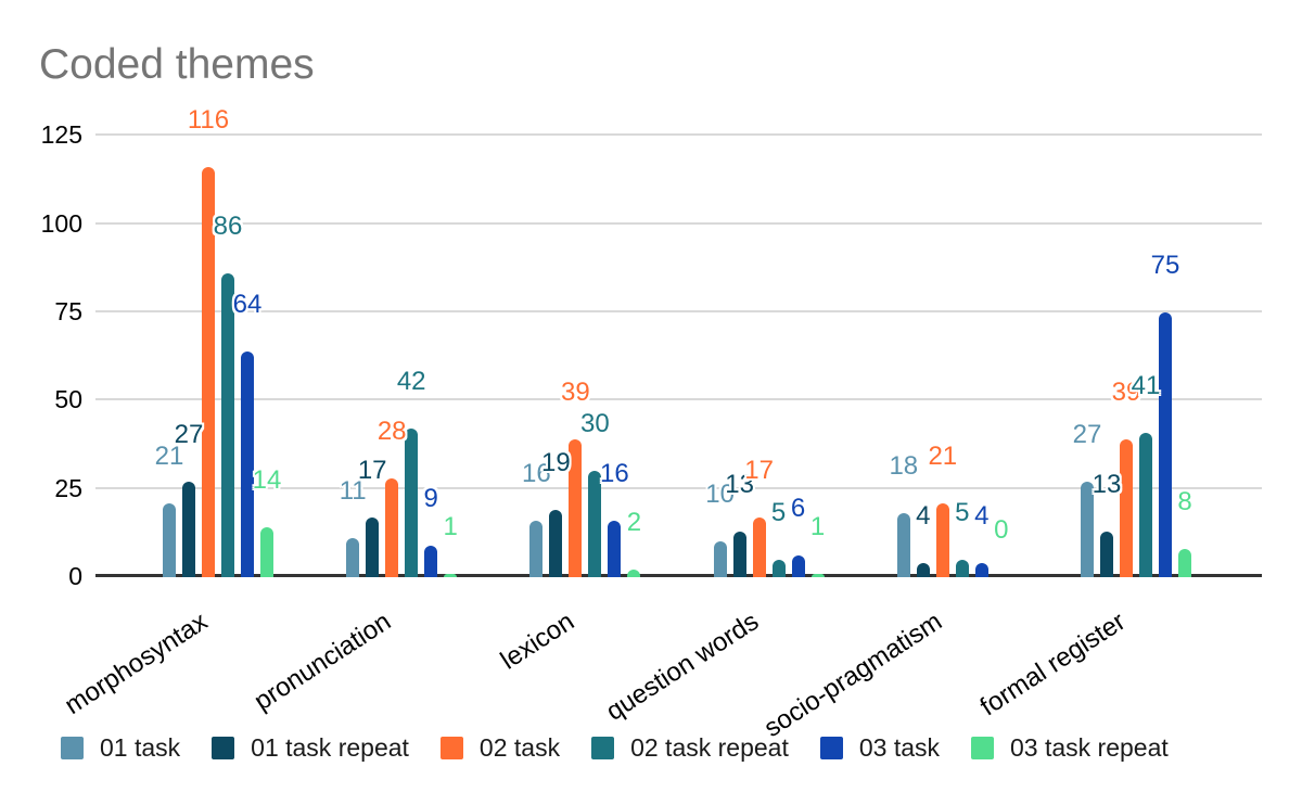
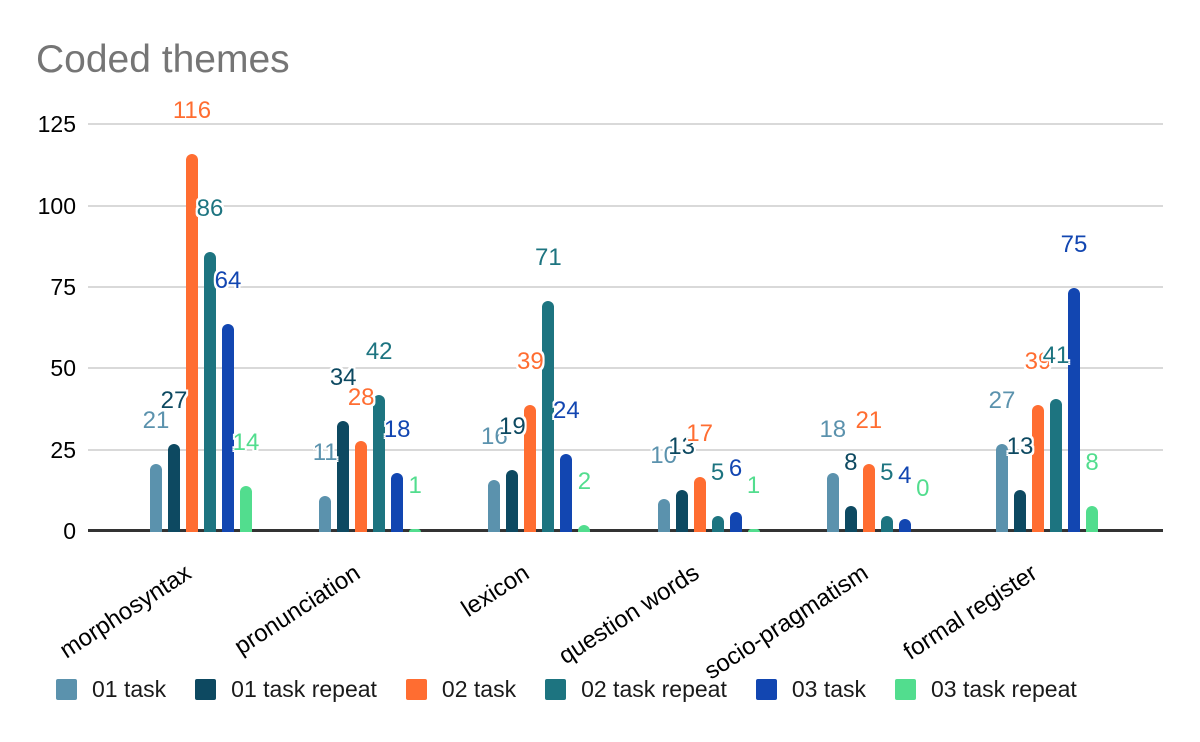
01 task repeat/pronunciation: 17 -> 34
03 task/pronunciation: 9 -> 18
02 task repeat/lexicon: 30 -> 71
03 task/lexicon: 16 -> 24
01 task repeat/socio-pragmatism: 4 -> 8
